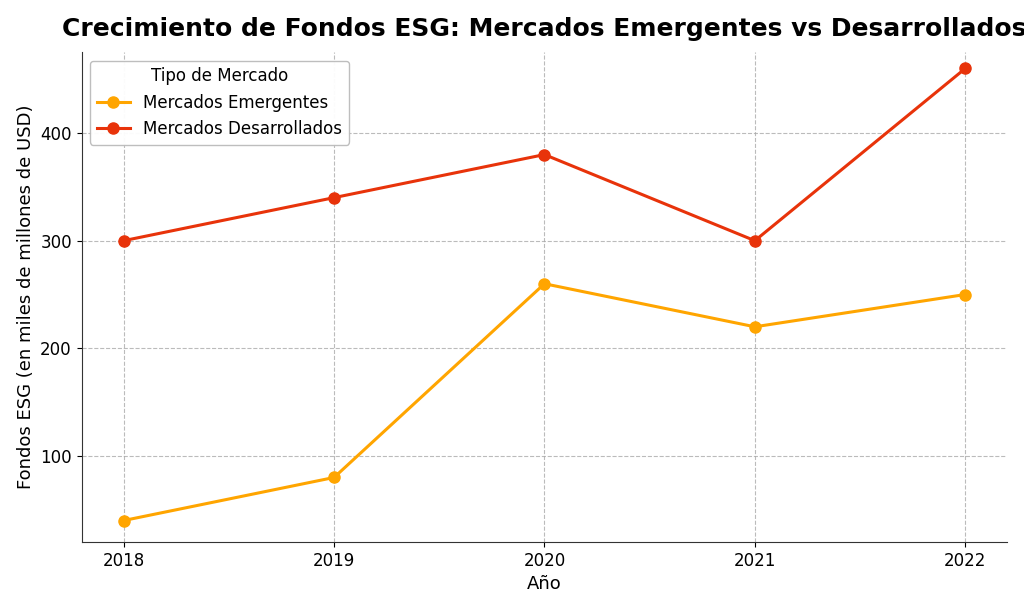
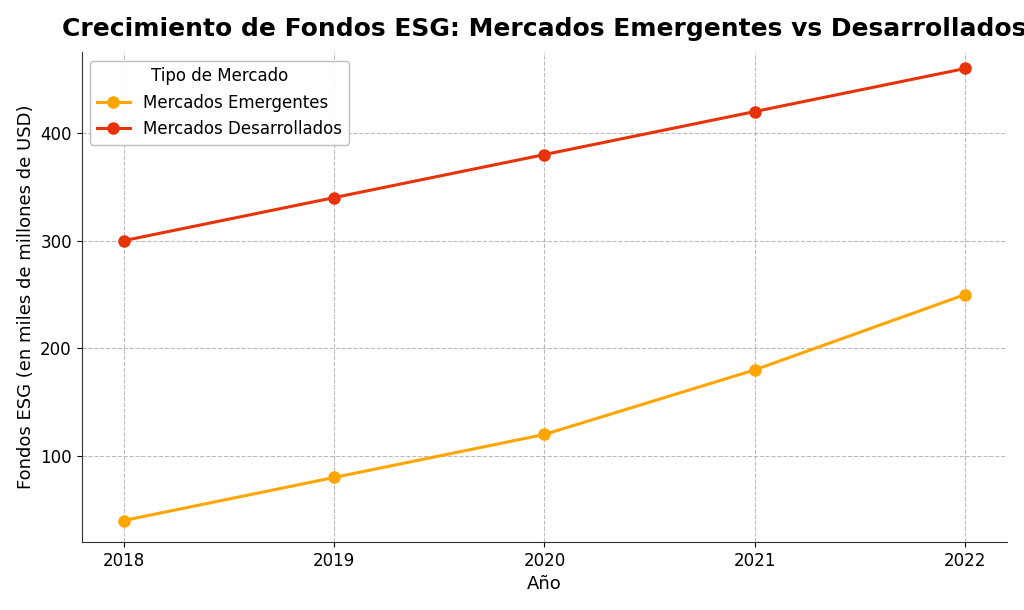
Mercados Emergentes/2020: 260 -> 120
Mercados Emergentes/2021: 220 -> 180
Mercados Desarrollados/2021: 300 -> 420
